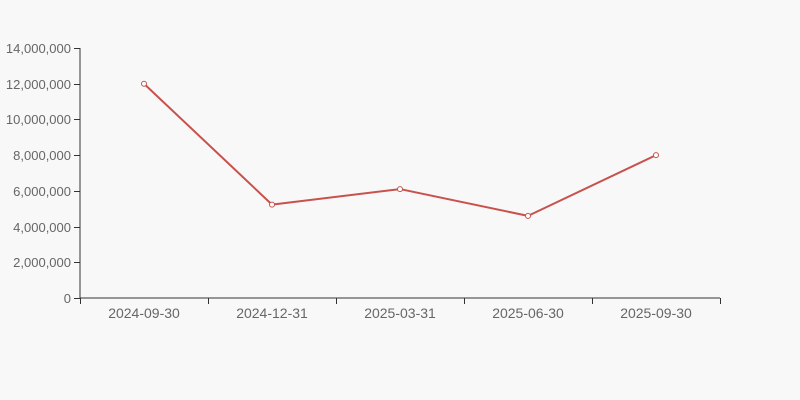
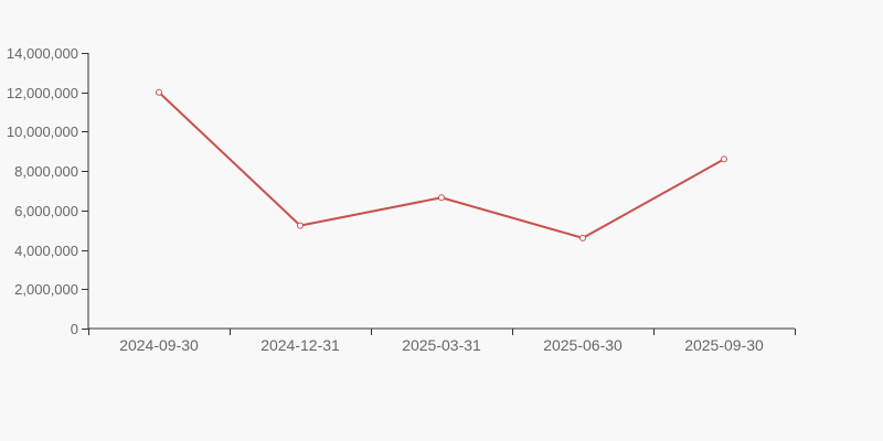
2025-03-31: 6100000 -> 6600000
2025-09-30: 8000000 -> 8600000
